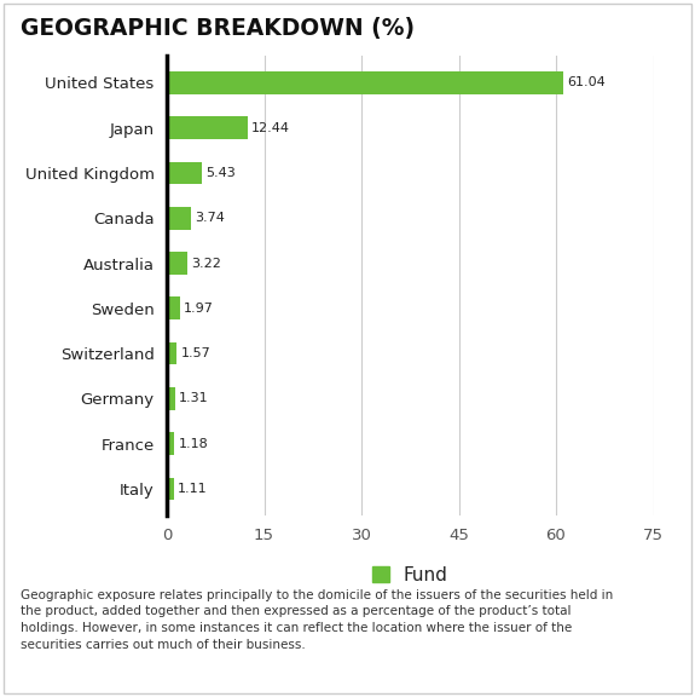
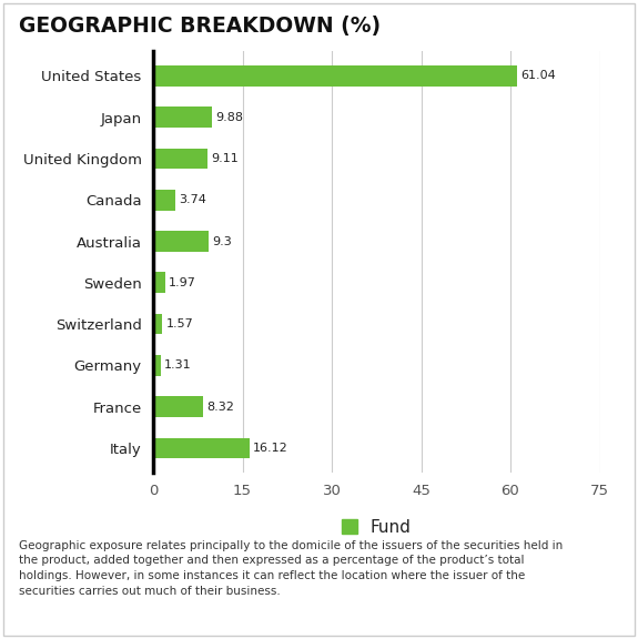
Japan: 12.44 -> 9.88
United Kingdom: 5.43 -> 9.11
Australia: 3.22 -> 9.3
France: 1.18 -> 8.32
Italy: 1.11 -> 16.12
